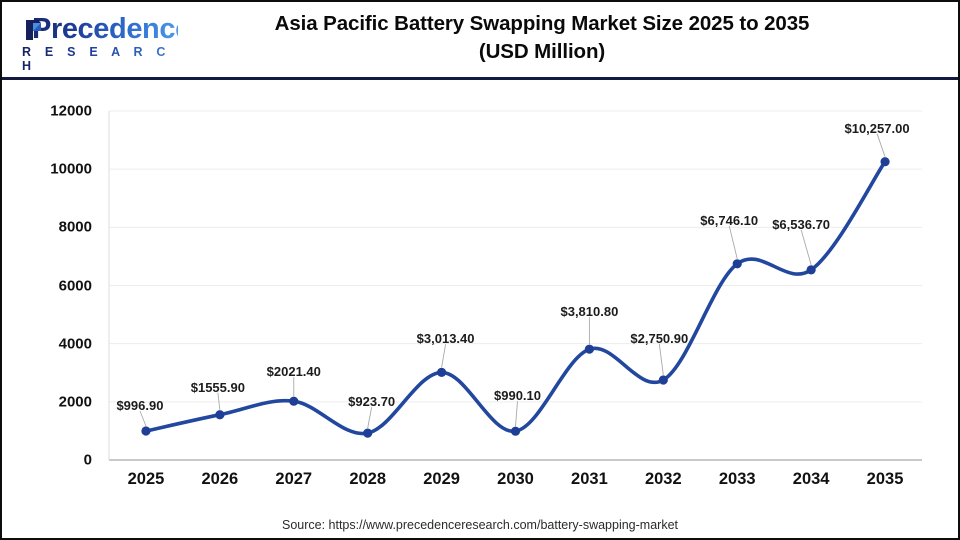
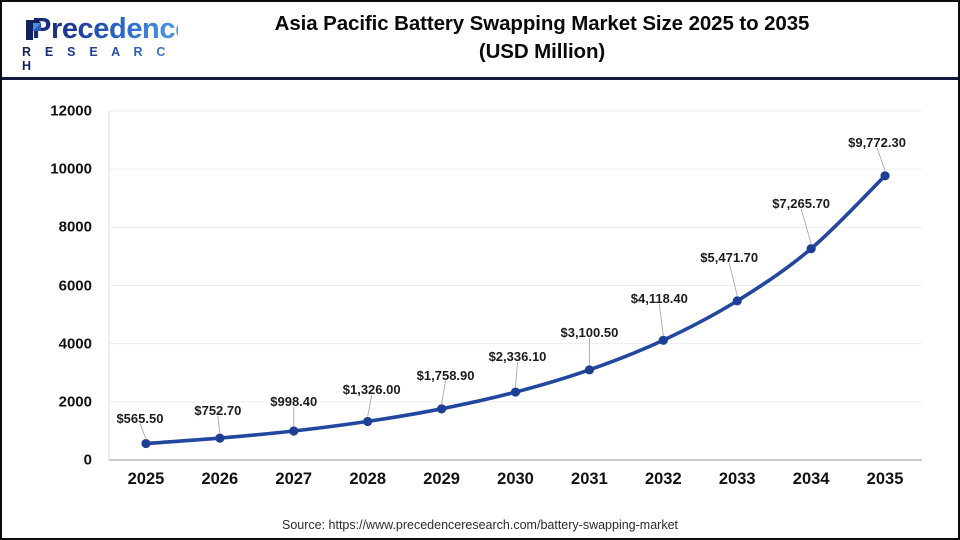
2025: $996.90 -> $565.50
2026: $1555.90 -> $752.70
2027: $2021.40 -> $998.40
2028: $923.70 -> $1,326.00
2029: $3,013.40 -> $1,758.90
2030: $990.10 -> $2,336.10
2031: $3,810.80 -> $3,100.50
2032: $2,750.90 -> $4,118.40
2033: $6,746.10 -> $5,471.70
2034: $6,536.70 -> $7,265.70
2035: $10,257.00 -> $9,772.30
